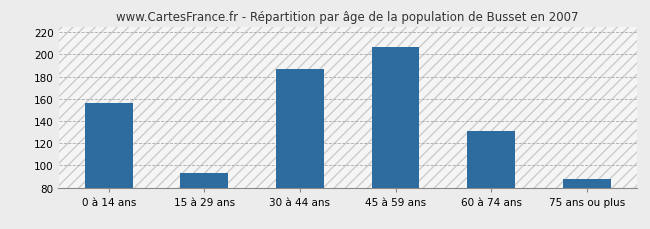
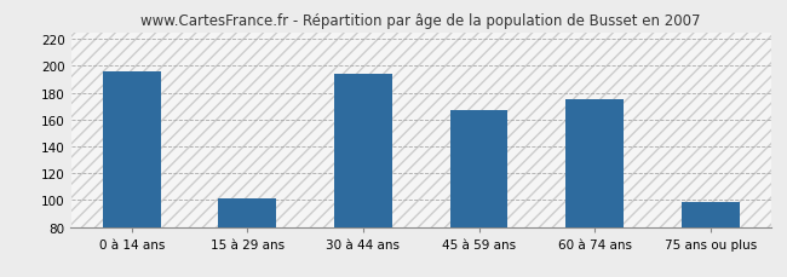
0 à 14 ans: 156 -> 196
15 à 29 ans: 93 -> 101
30 à 44 ans: 187 -> 194
45 à 59 ans: 207 -> 167
60 à 74 ans: 131 -> 175
75 ans ou plus: 88 -> 99
